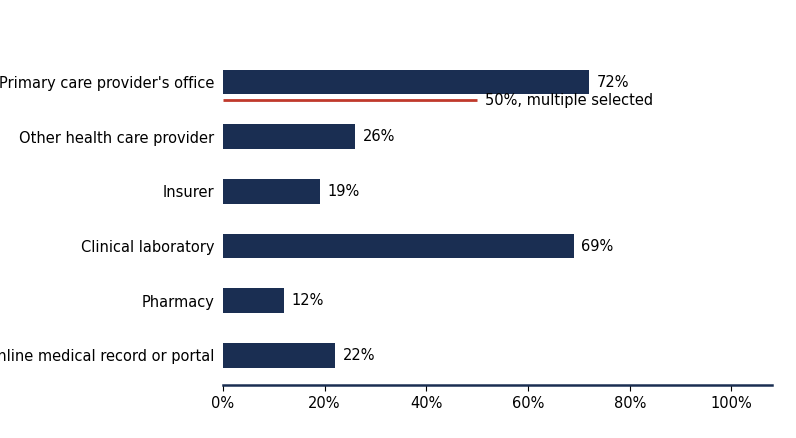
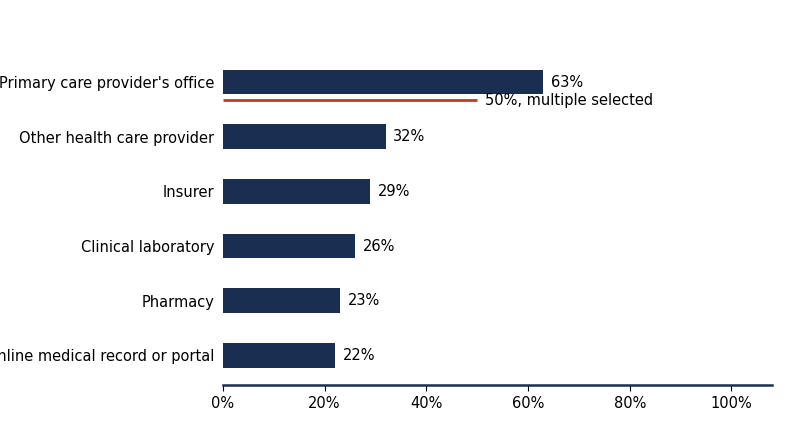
Primary care provider's office: 72% -> 63%
Other health care provider: 26% -> 32%
Insurer: 19% -> 29%
Clinical laboratory: 69% -> 26%
Pharmacy: 12% -> 23%
